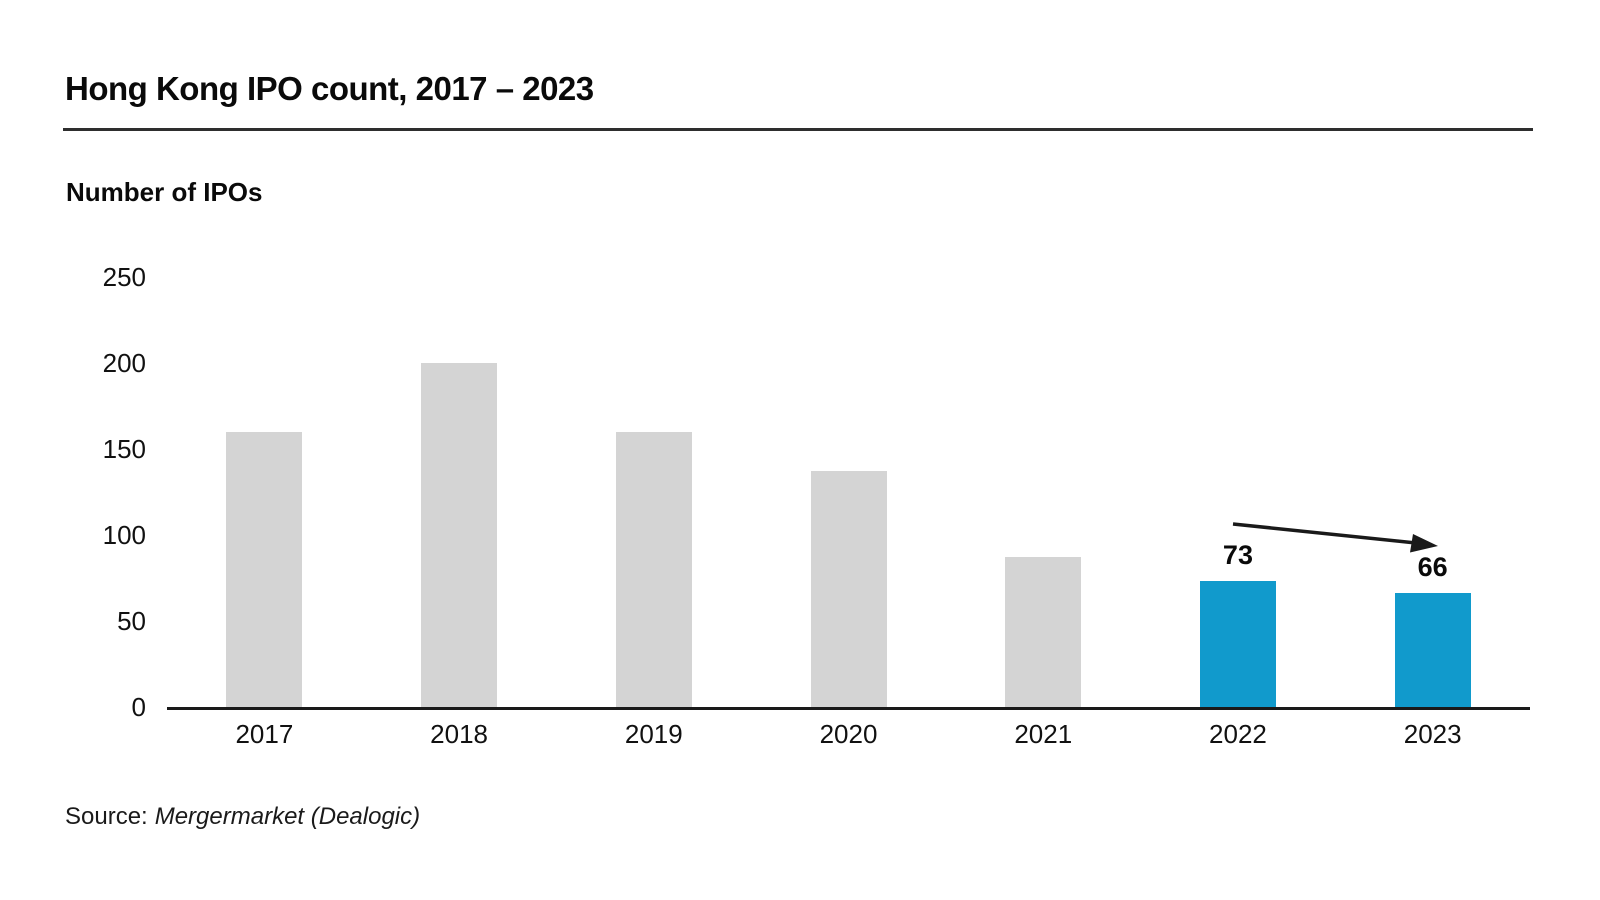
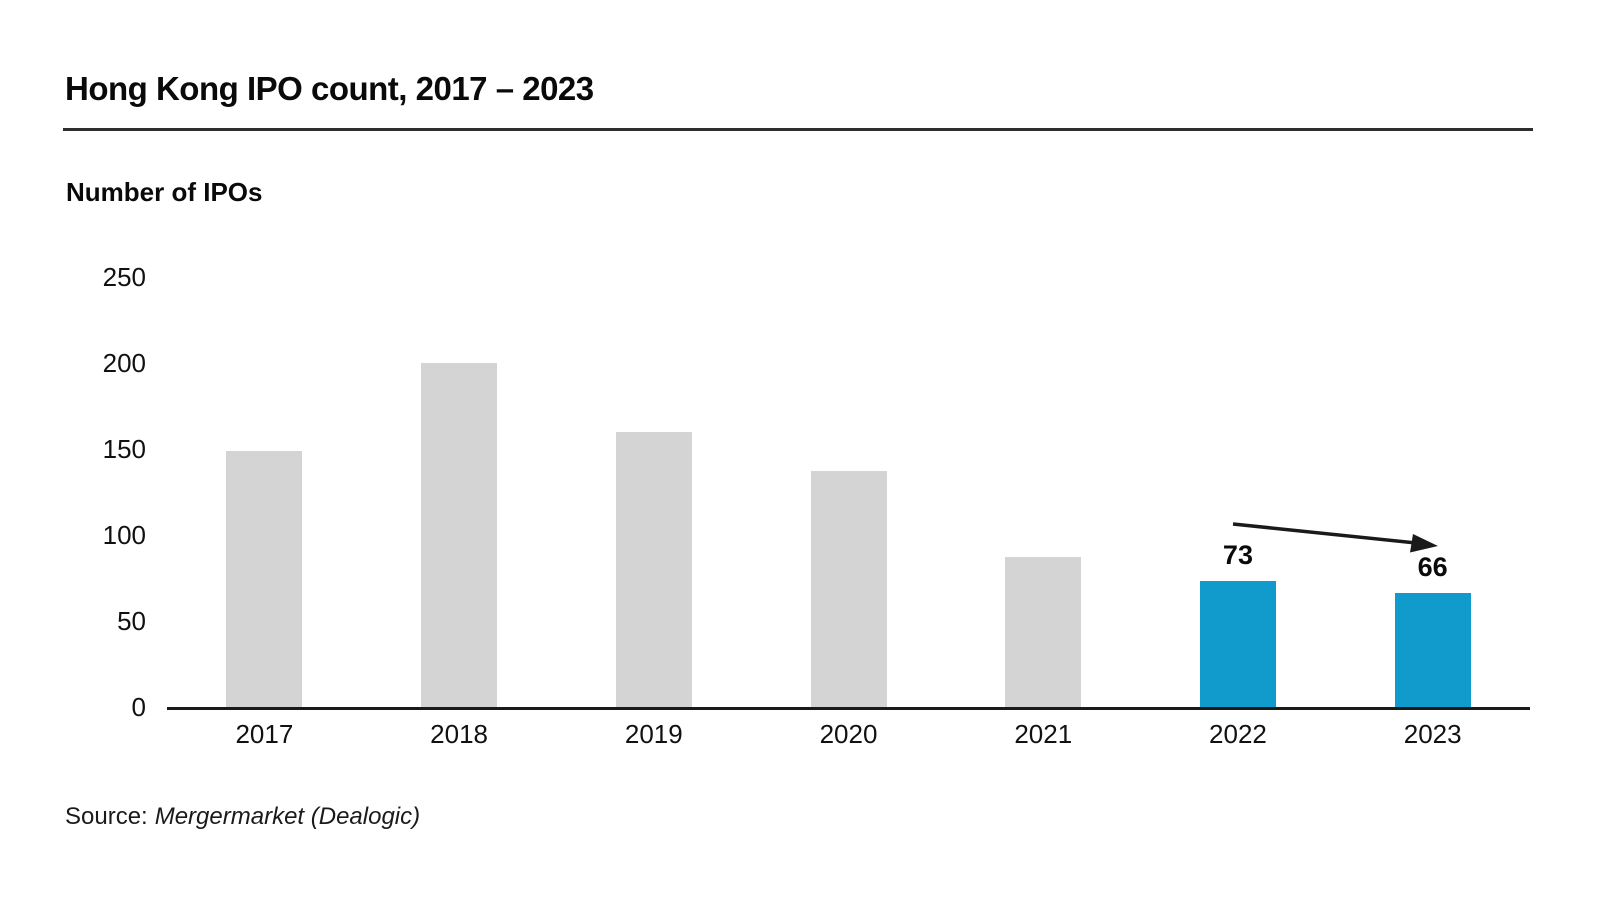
2017: 160 -> 149
